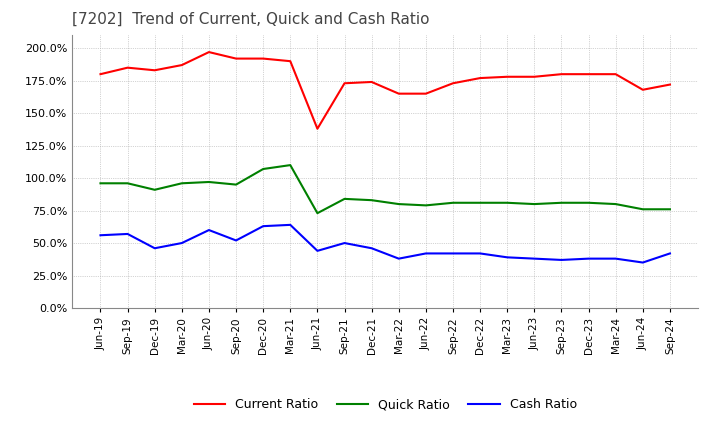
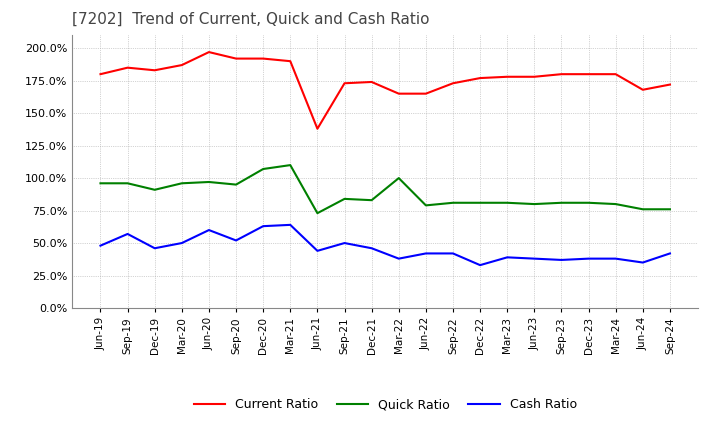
Cash Ratio/Jun-19: 56% -> 48%
Quick Ratio/Mar-22: 80% -> 100%
Cash Ratio/Dec-22: 42% -> 33%
